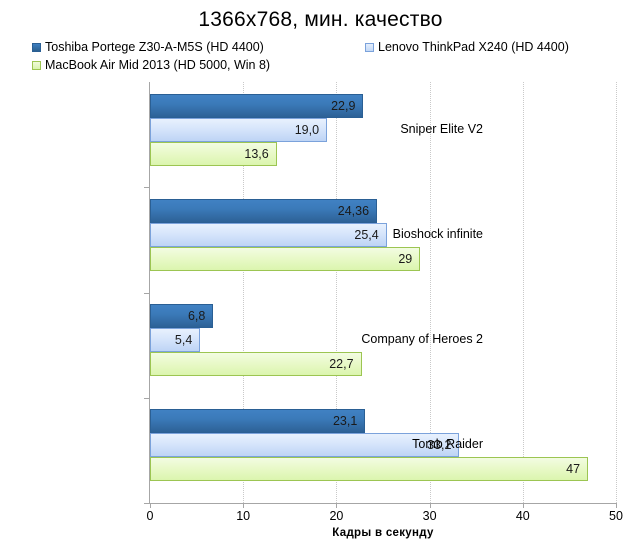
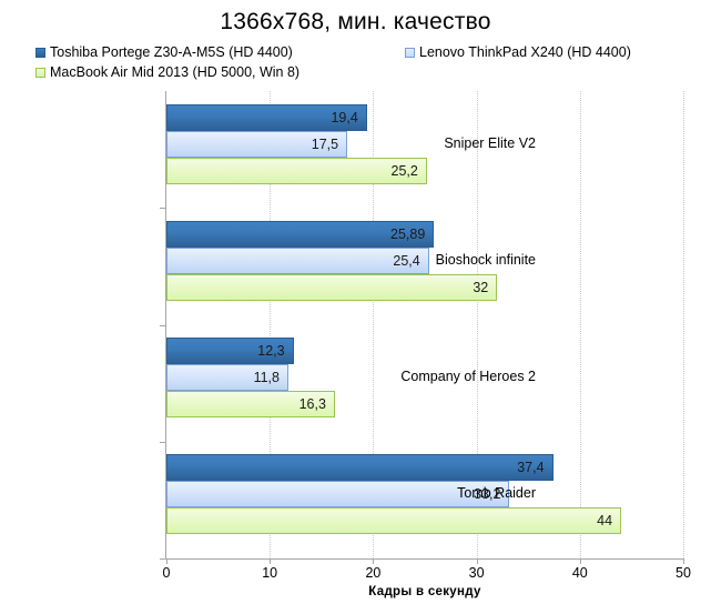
Toshiba Portege Z30-A-M5S (HD 4400)/Sniper Elite V2: 22,9 -> 19,4
Lenovo ThinkPad X240 (HD 4400)/Sniper Elite V2: 19,0 -> 17,5
MacBook Air Mid 2013 (HD 5000, Win 8)/Sniper Elite V2: 13,6 -> 25,2
Toshiba Portege Z30-A-M5S (HD 4400)/Bioshock infinite: 24,36 -> 25,89
MacBook Air Mid 2013 (HD 5000, Win 8)/Bioshock infinite: 29 -> 32
Toshiba Portege Z30-A-M5S (HD 4400)/Company of Heroes 2: 6,8 -> 12,3
Lenovo ThinkPad X240 (HD 4400)/Company of Heroes 2: 5,4 -> 11,8
MacBook Air Mid 2013 (HD 5000, Win 8)/Company of Heroes 2: 22,7 -> 16,3
Toshiba Portege Z30-A-M5S (HD 4400)/Tomb Raider: 23,1 -> 37,4
MacBook Air Mid 2013 (HD 5000, Win 8)/Tomb Raider: 47 -> 44
